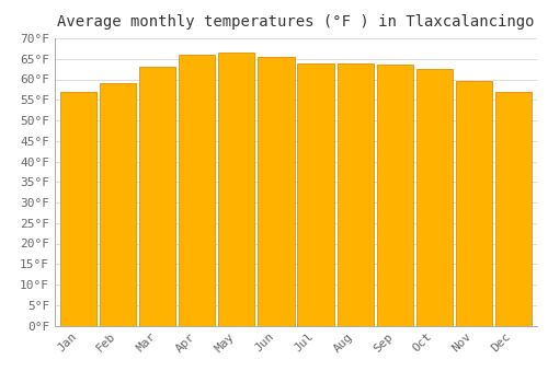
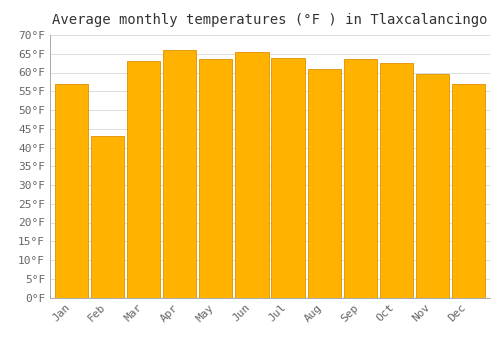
Feb: 59.0°F -> 43.0°F
May: 66.5°F -> 63.5°F
Aug: 64.0°F -> 61.0°F
